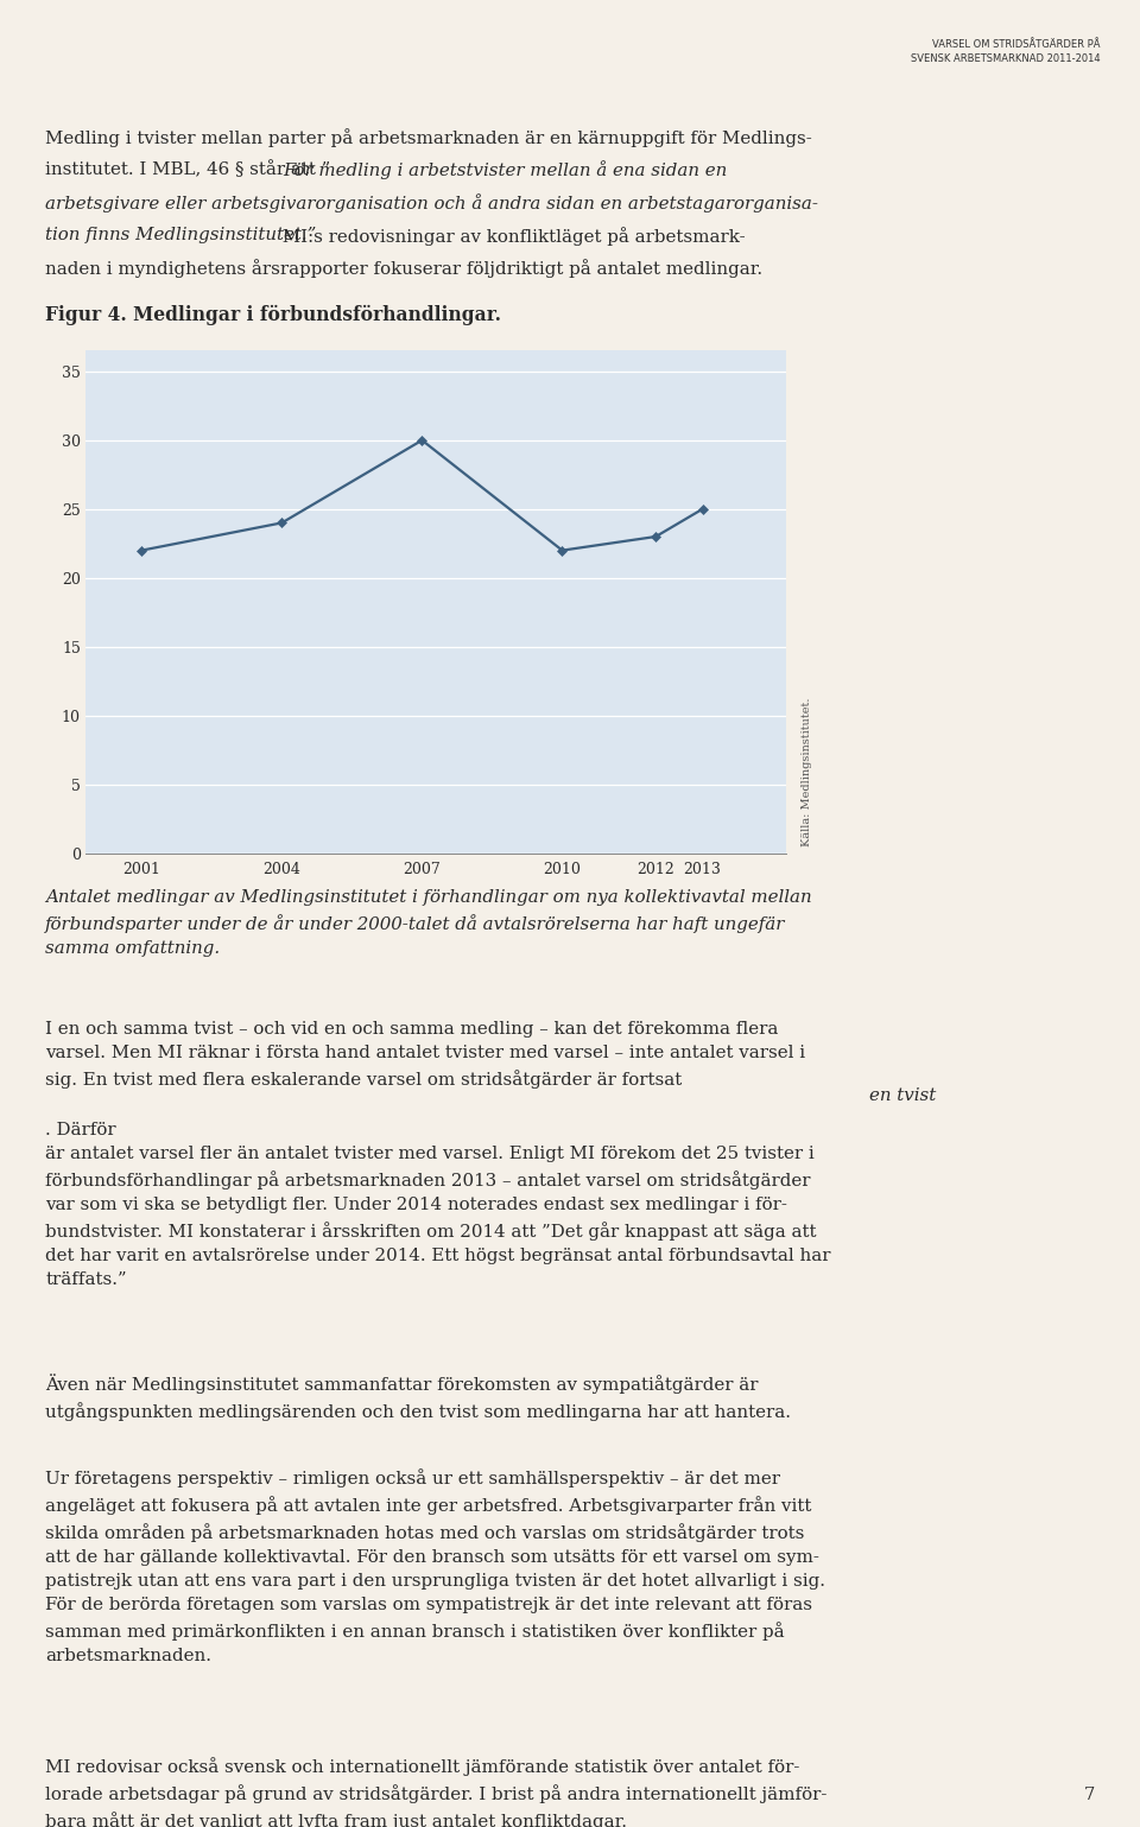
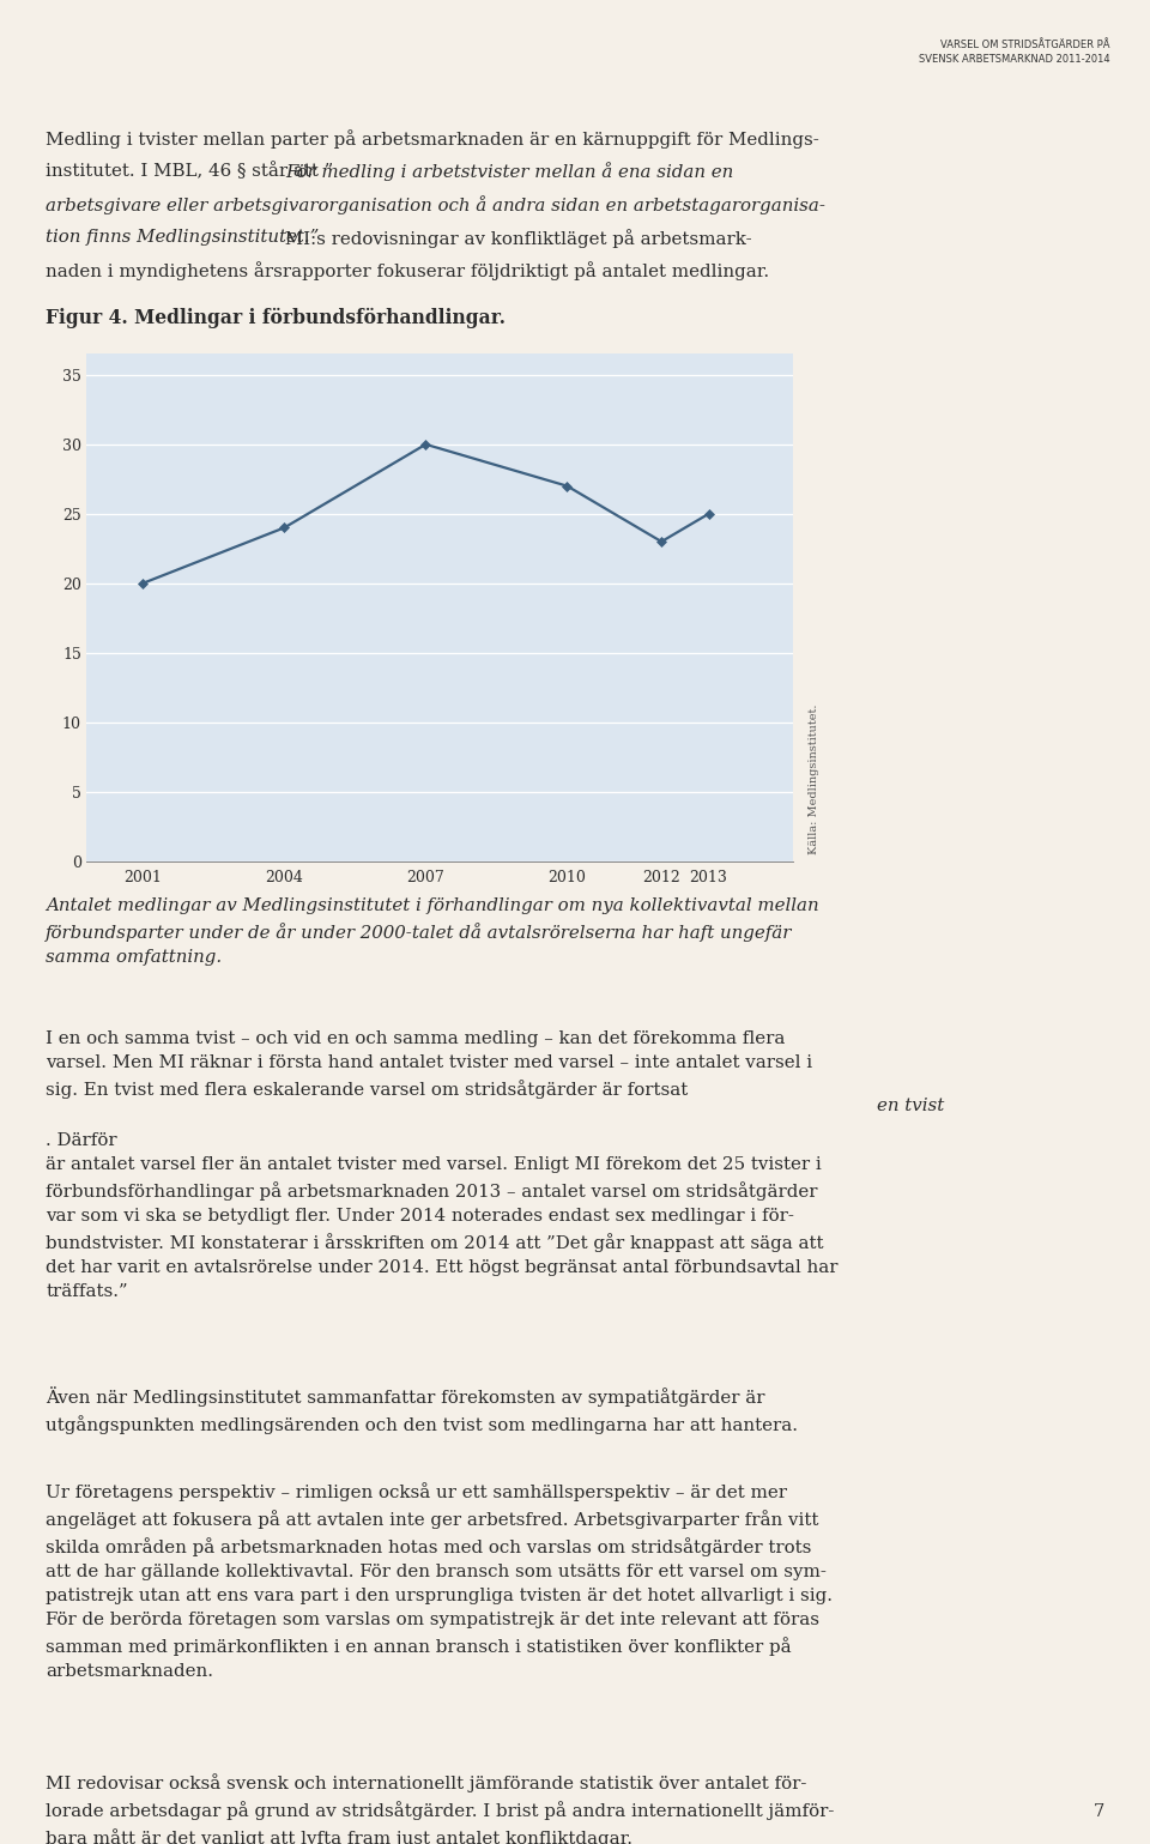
2001: 22 -> 20
2010: 22 -> 27
